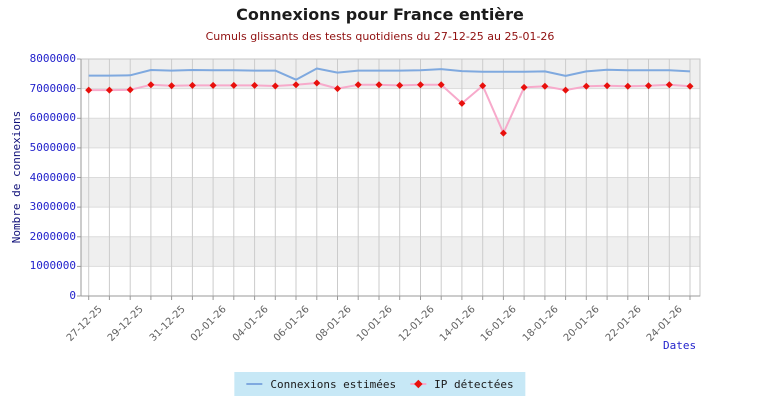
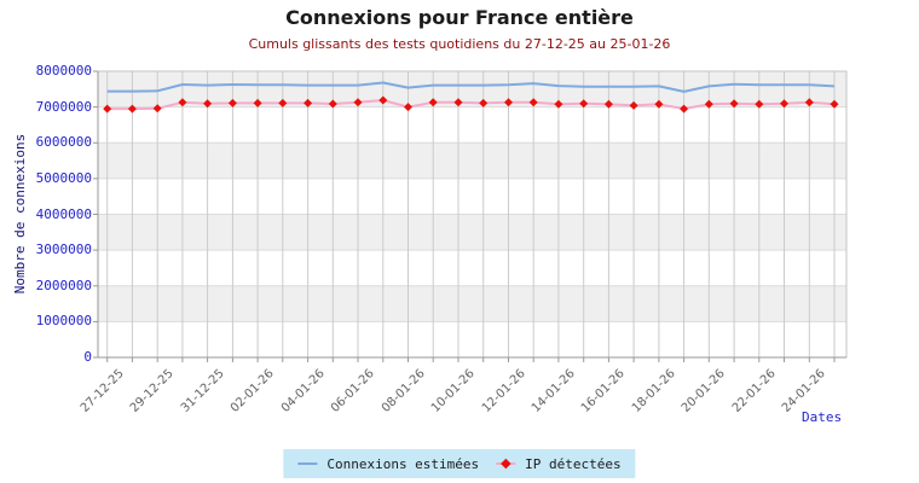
Connexions estimées/06-01-26: 7300000 -> 7600000
IP détectées/14-01-26: 6500000 -> 7100000
IP détectées/16-01-26: 5500000 -> 7100000
